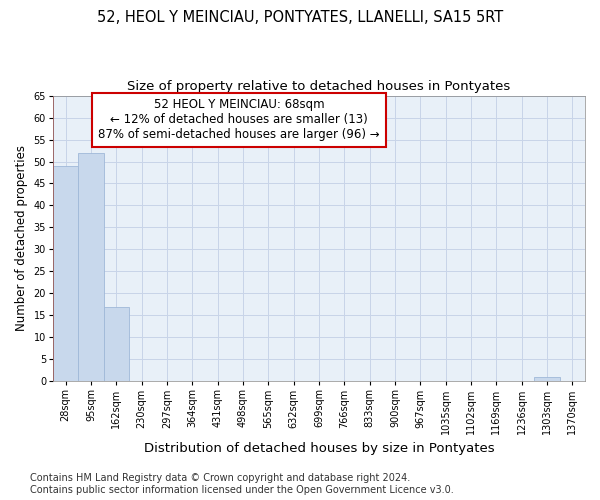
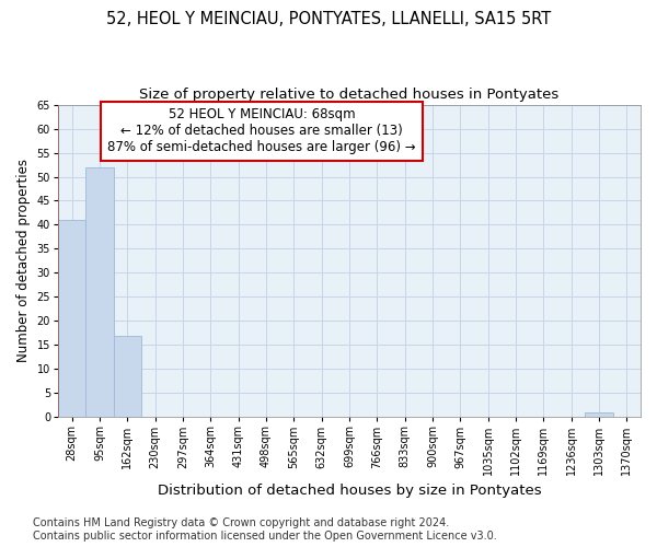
28sqm: 49 -> 41
